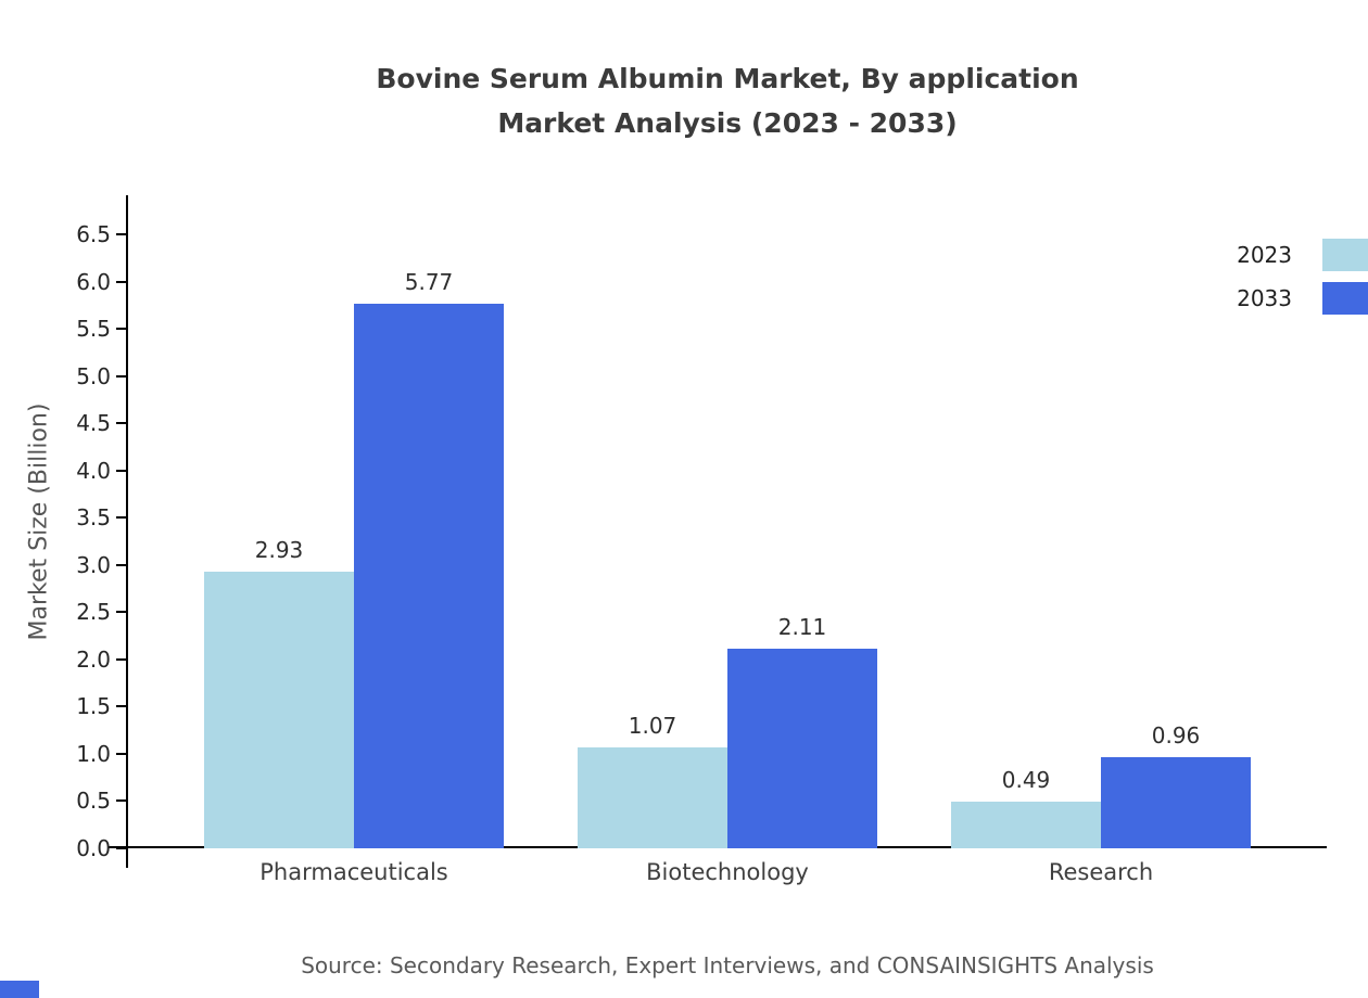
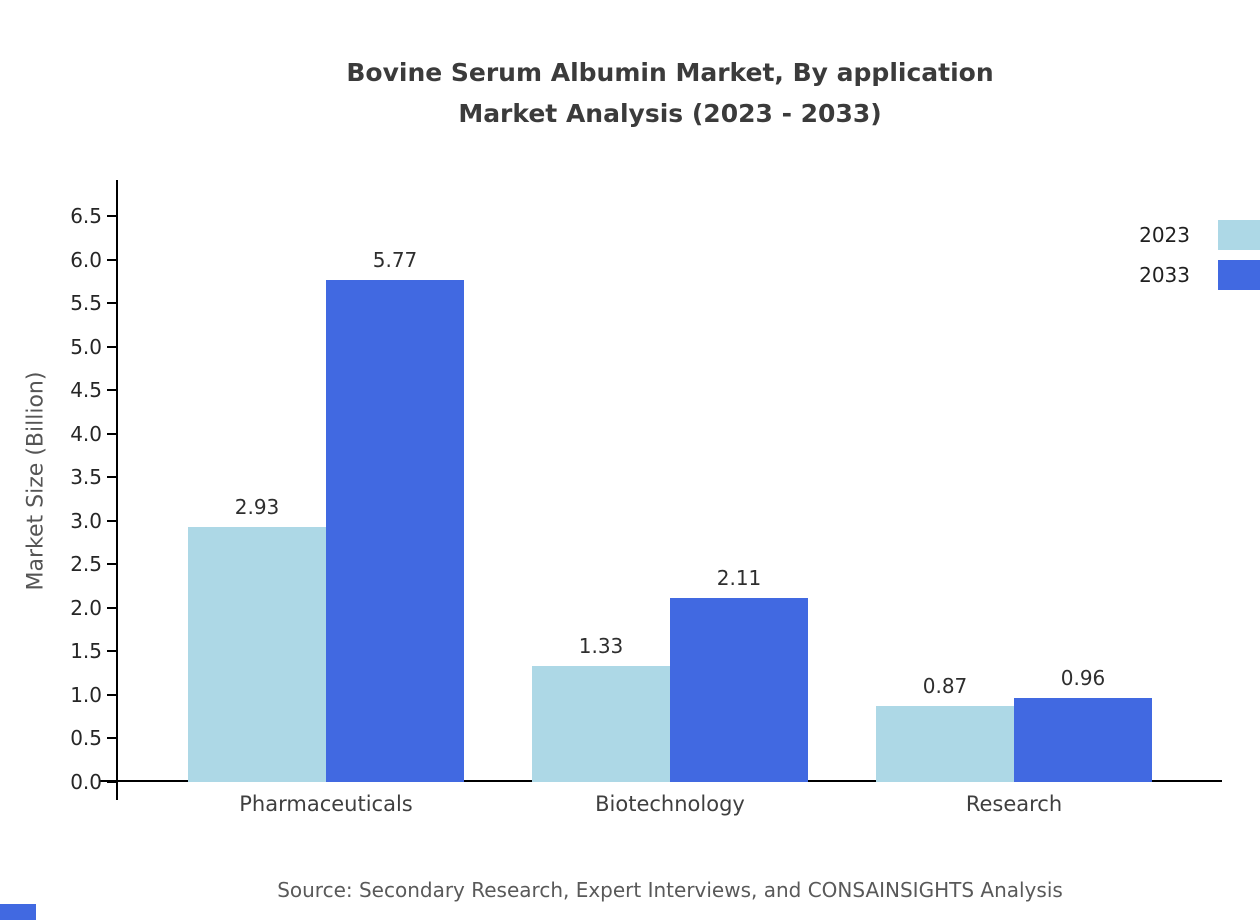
2023/Biotechnology: 1.07 -> 1.33
2023/Research: 0.49 -> 0.87
